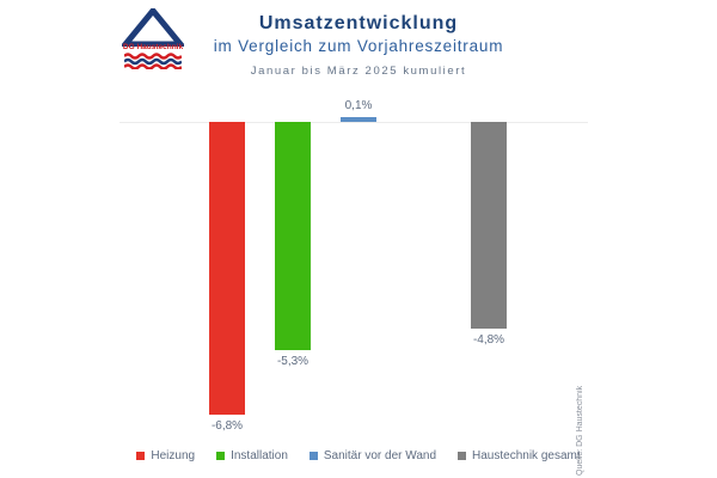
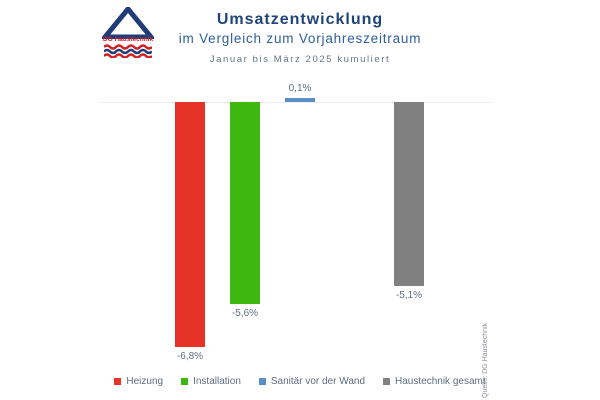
Installation: -5,3% -> -5,6%
Haustechnik gesamt: -4,8% -> -5,1%
